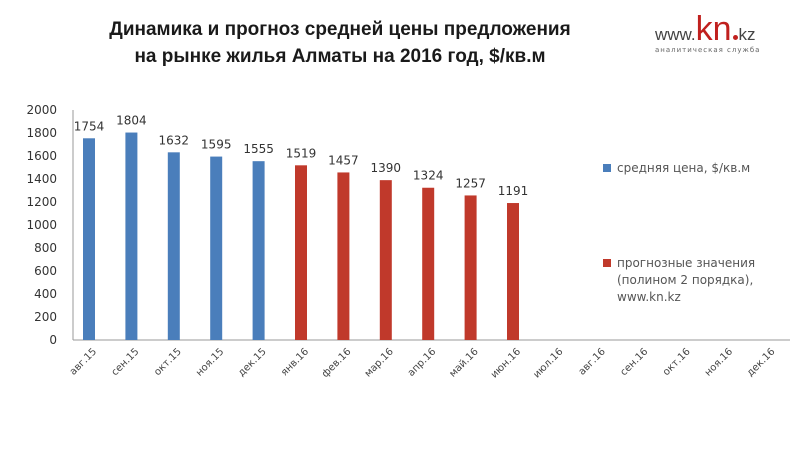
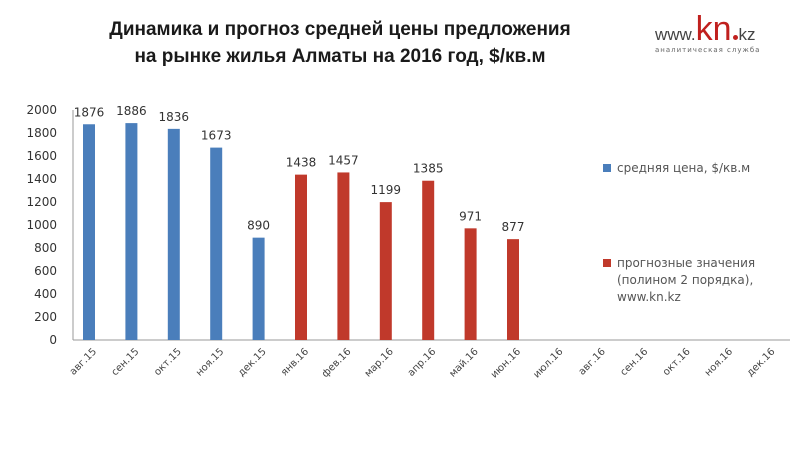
средняя цена, $/кв.м/авг.15: 1754 -> 1876
средняя цена, $/кв.м/сен.15: 1804 -> 1886
средняя цена, $/кв.м/окт.15: 1632 -> 1836
средняя цена, $/кв.м/ноя.15: 1595 -> 1673
средняя цена, $/кв.м/дек.15: 1555 -> 890
прогнозные значения (полином 2 порядка), www.kn.kz/янв.16: 1519 -> 1438
прогнозные значения (полином 2 порядка), www.kn.kz/мар.16: 1390 -> 1199
прогнозные значения (полином 2 порядка), www.kn.kz/апр.16: 1324 -> 1385
прогнозные значения (полином 2 порядка), www.kn.kz/май.16: 1257 -> 971
прогнозные значения (полином 2 порядка), www.kn.kz/июн.16: 1191 -> 877
